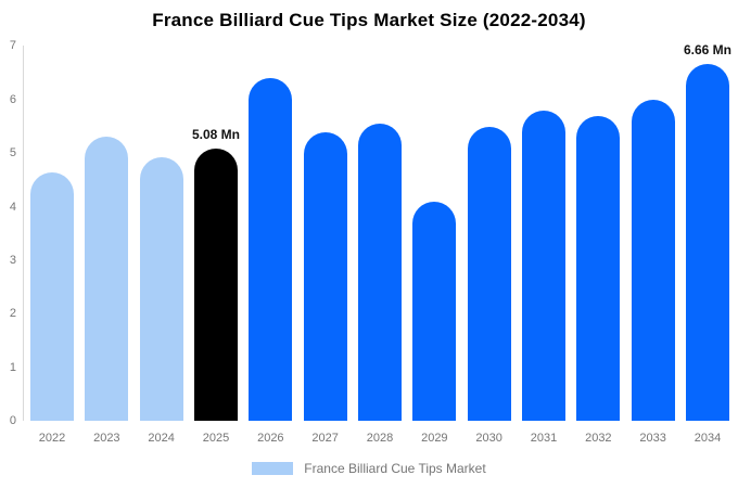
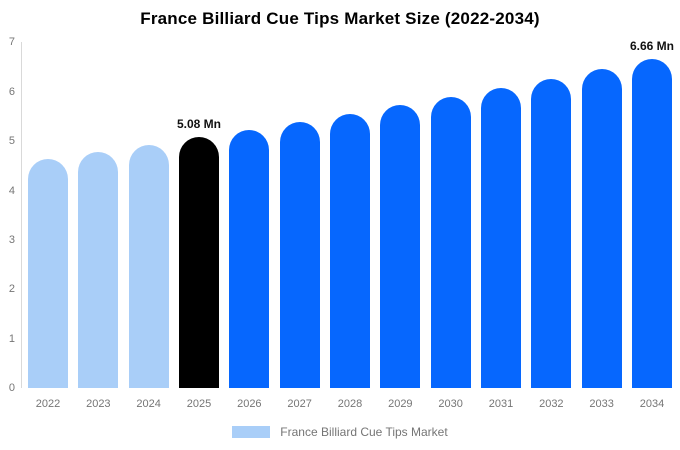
2023: 5.3 -> 4.8
2026: 6.4 -> 5.2
2029: 4.1 -> 5.7
2030: 5.5 -> 5.9
2031: 5.8 -> 6.1
2032: 5.7 -> 6.3
2033: 6.0 -> 6.5
